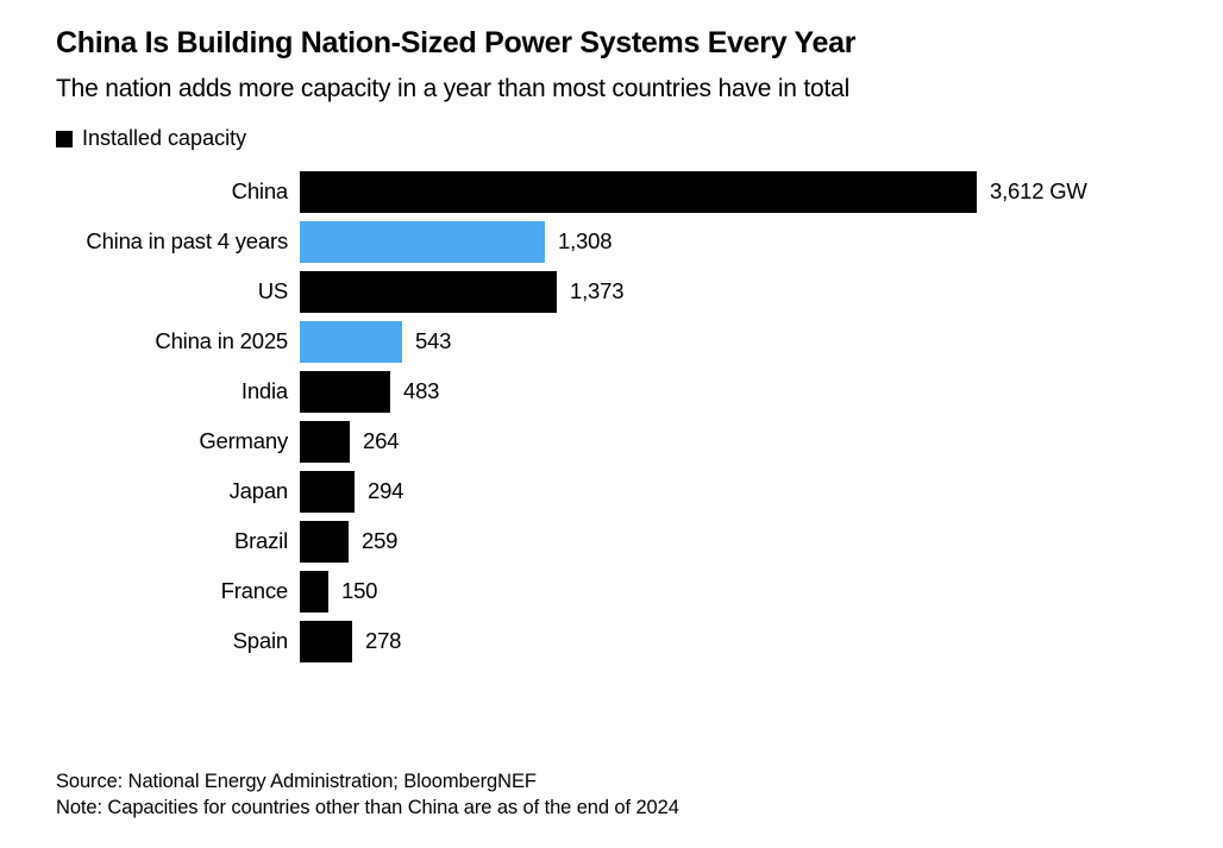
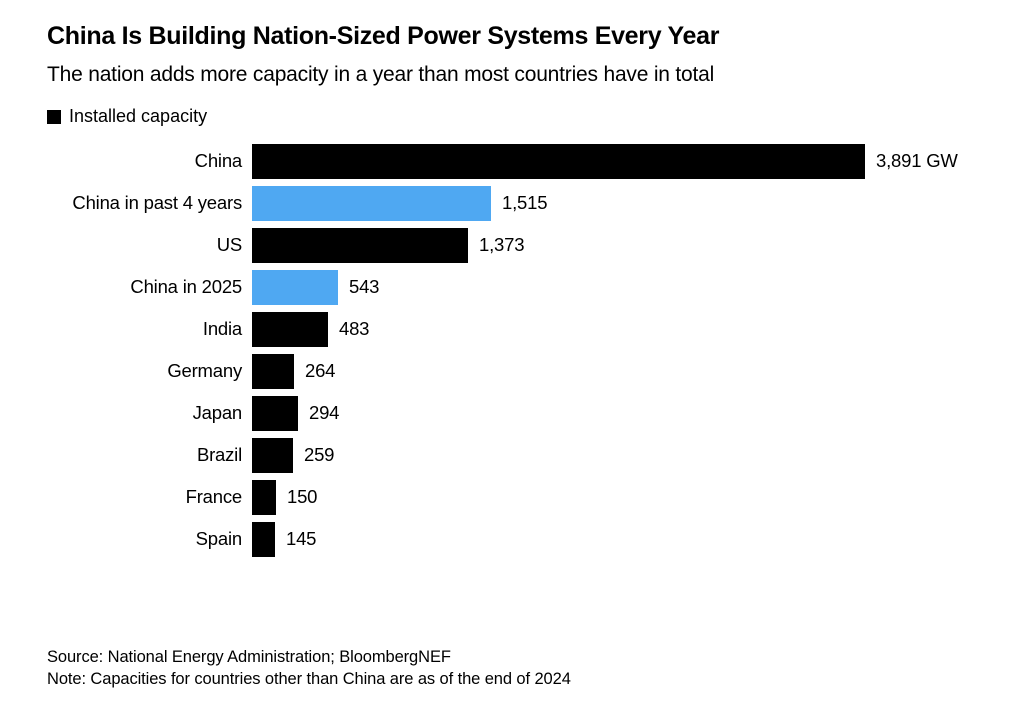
China: 3,612 -> 3,891
China in past 4 years: 1,308 -> 1,515
Spain: 278 -> 145
